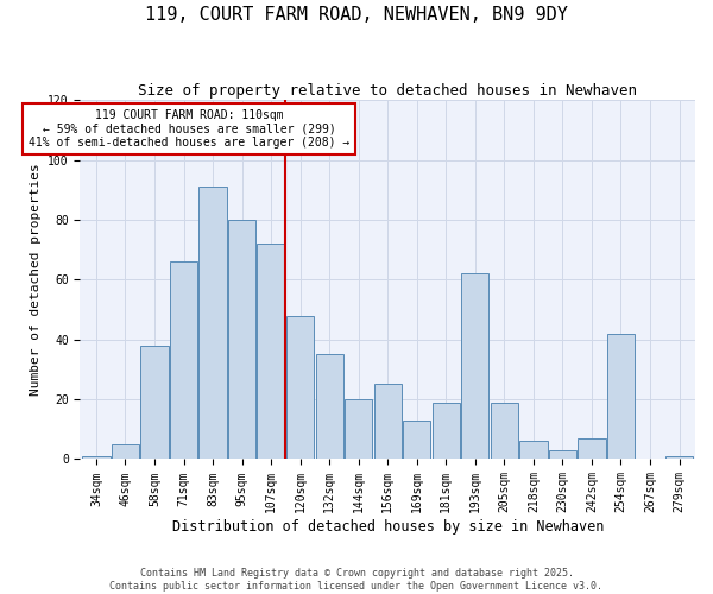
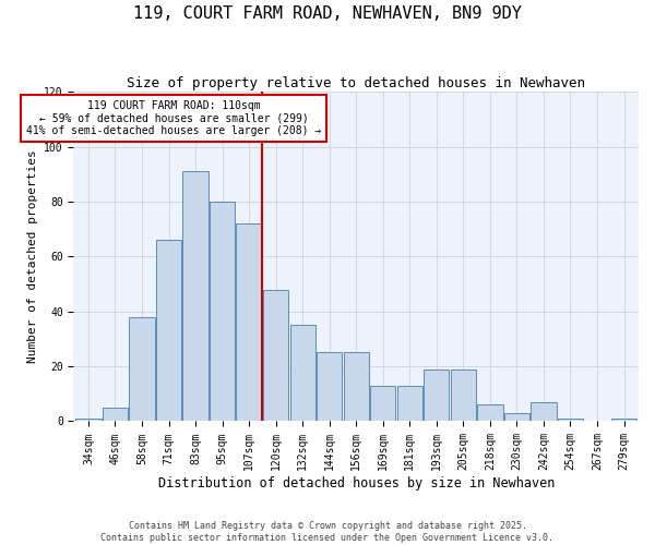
144sqm: 20 -> 25
181sqm: 19 -> 13
193sqm: 62 -> 19
254sqm: 42 -> 1
